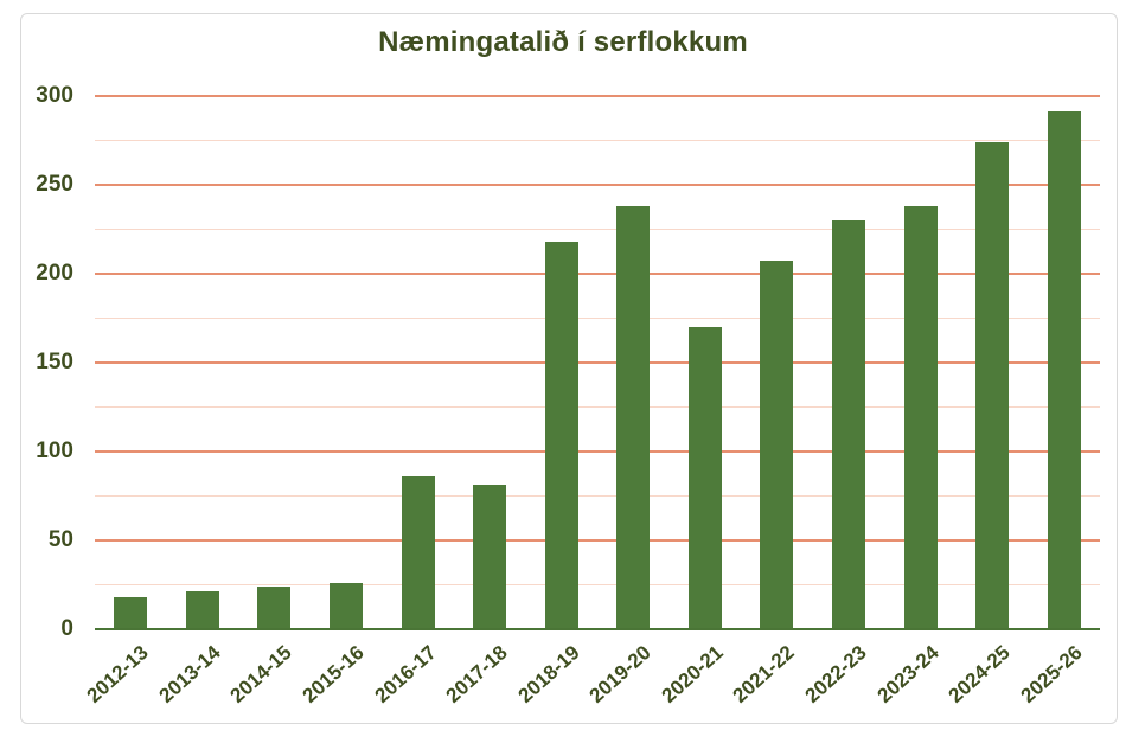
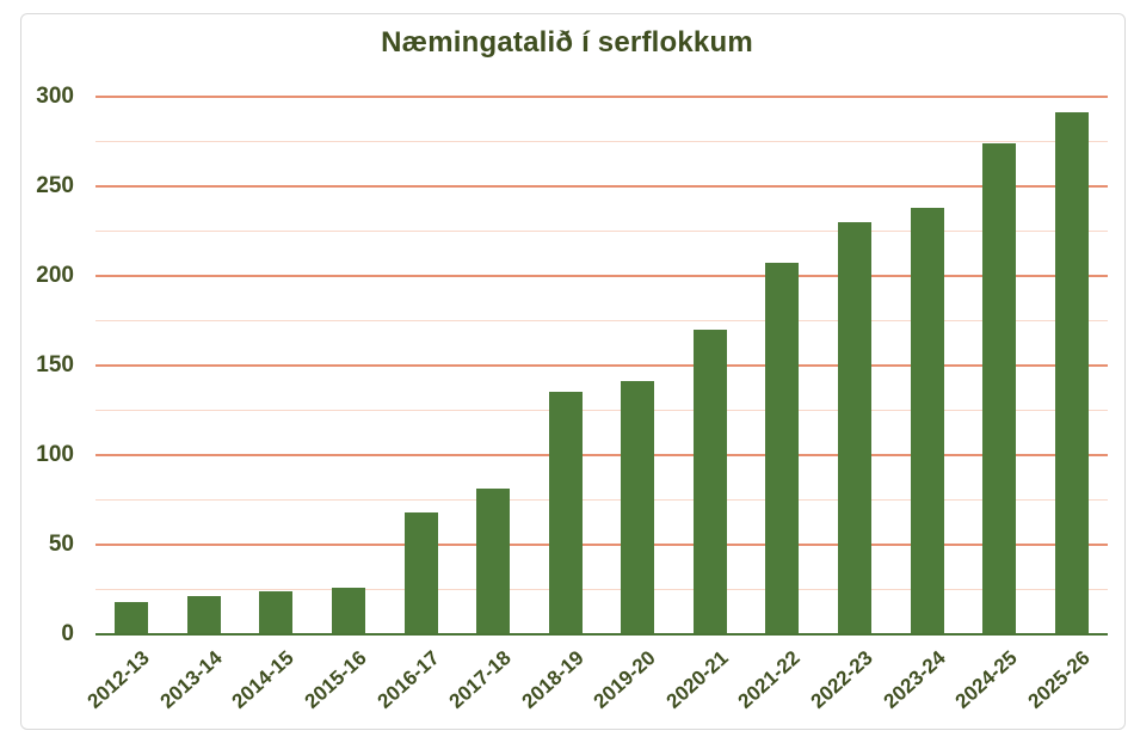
2016-17: 86 -> 68
2018-19: 218 -> 135
2019-20: 238 -> 141
